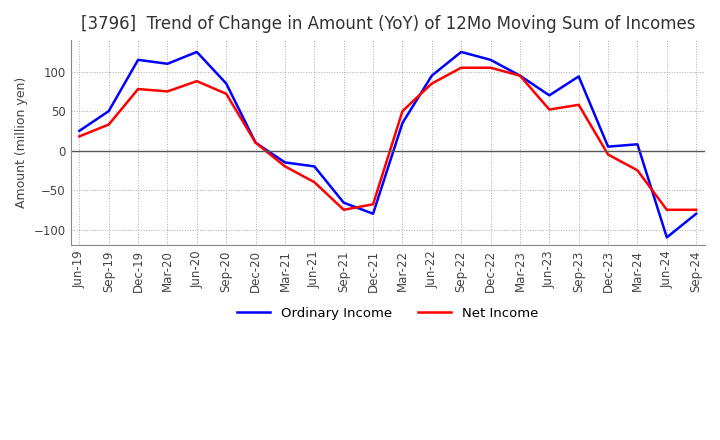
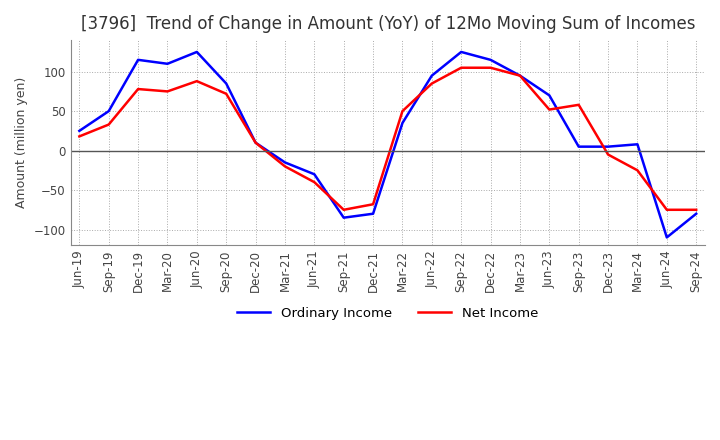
Ordinary Income/Jun-21: -20 -> -30
Ordinary Income/Sep-21: -66 -> -85
Ordinary Income/Sep-23: 94 -> 5
